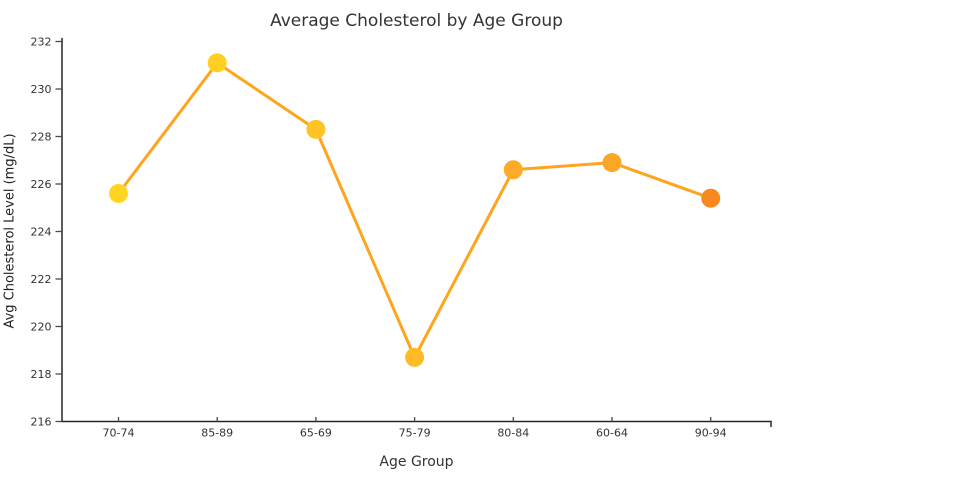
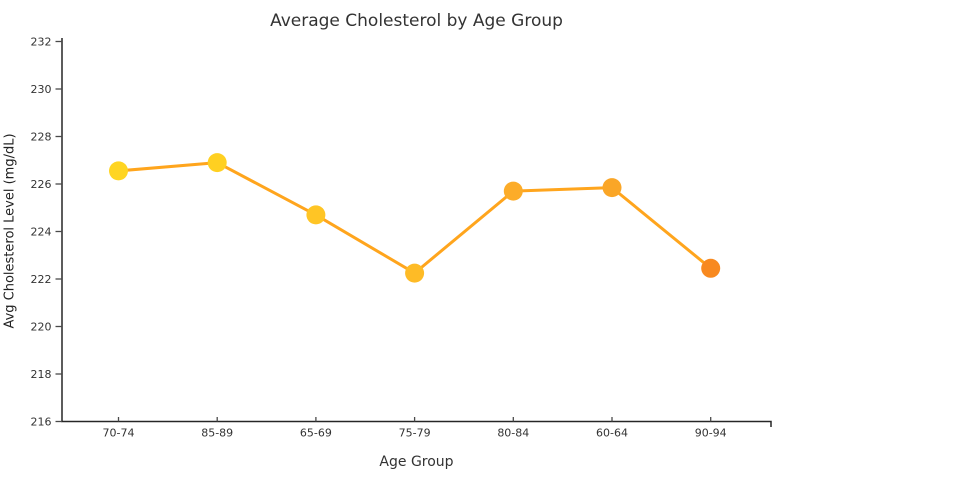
70-74: 225.6 -> 226.6
85-89: 231.1 -> 226.9
65-69: 228.3 -> 224.7
75-79: 218.7 -> 222.2
80-84: 226.6 -> 225.7
60-64: 226.9 -> 225.8
90-94: 225.4 -> 222.4
